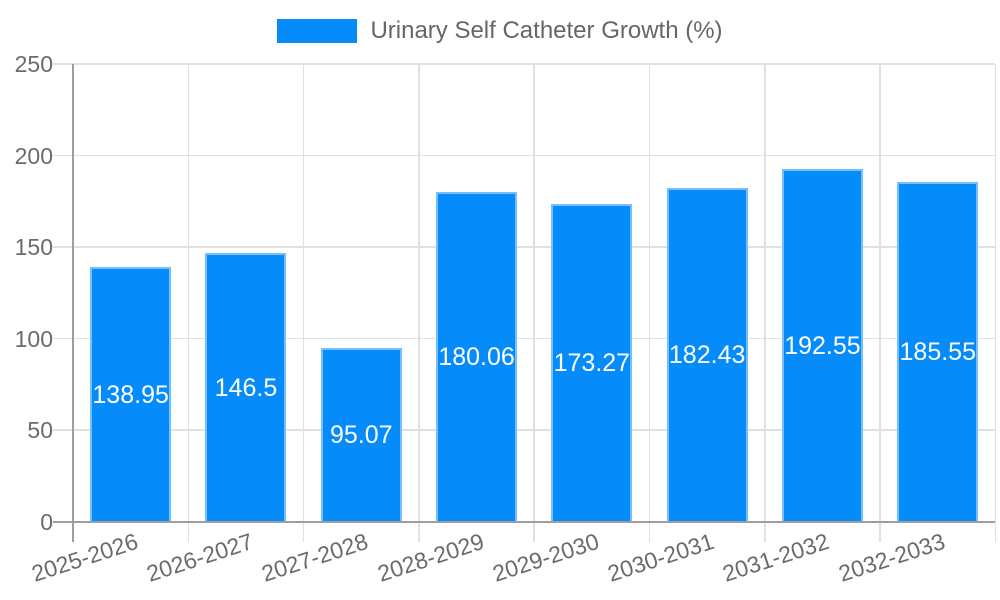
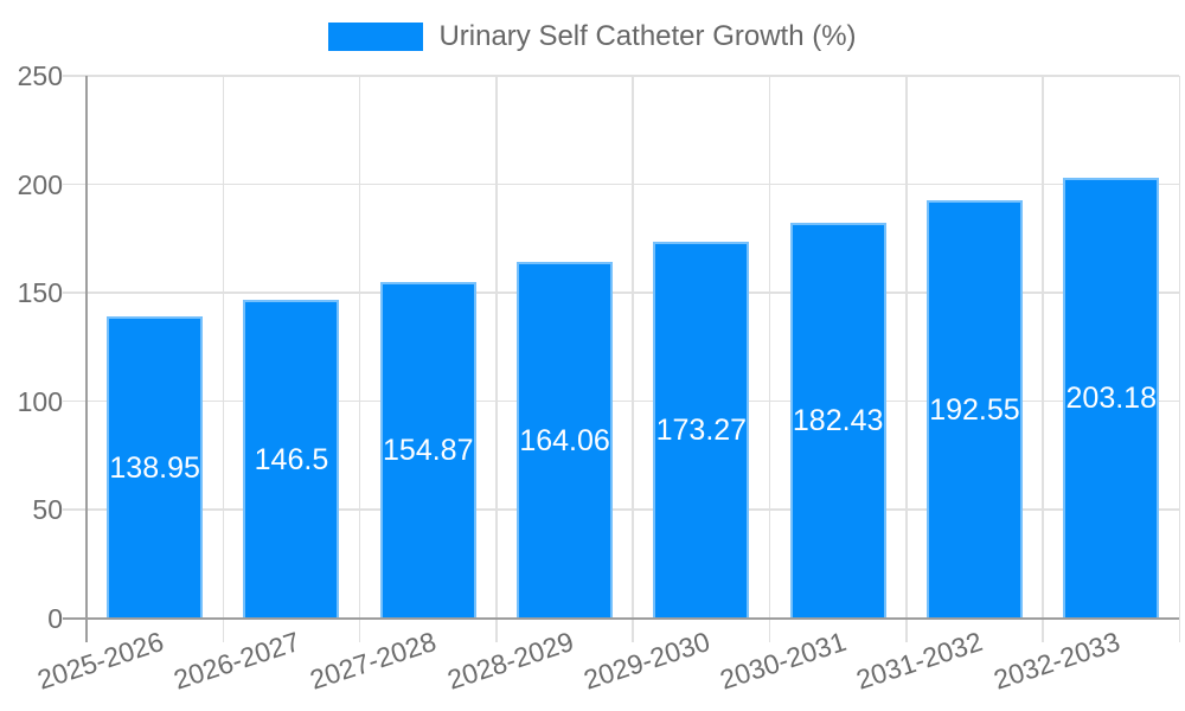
2027-2028: 95.07 -> 154.87
2028-2029: 180.06 -> 164.06
2032-2033: 185.55 -> 203.18
